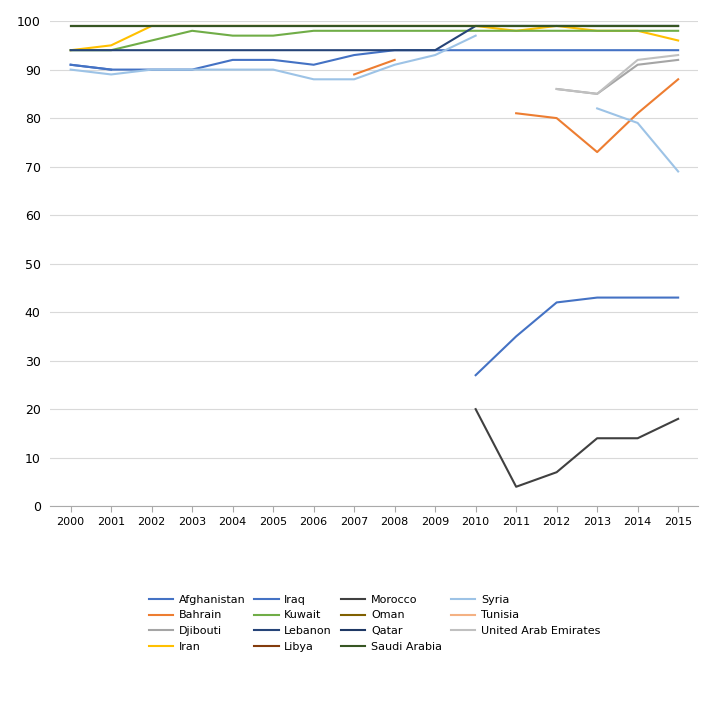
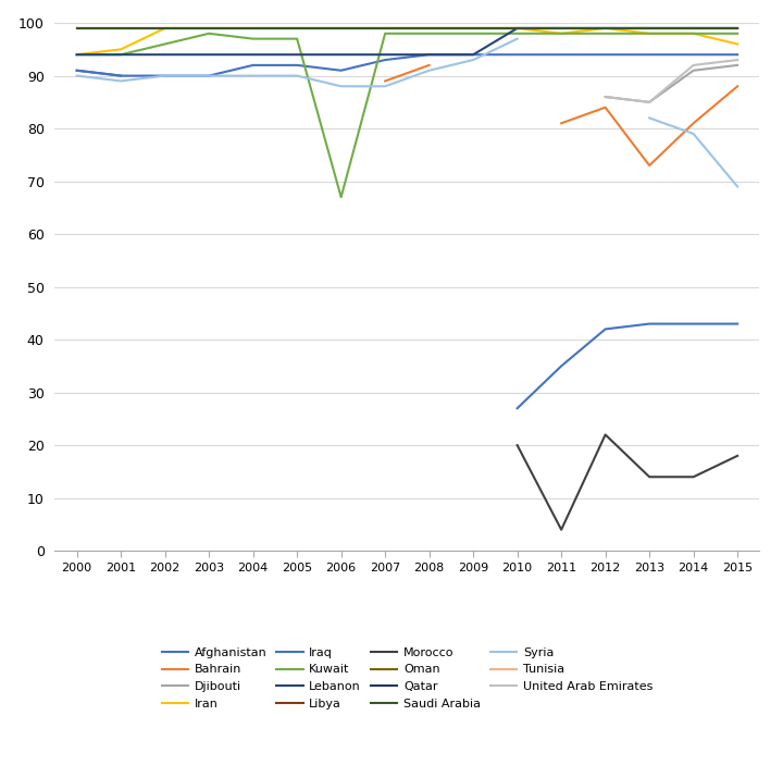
Kuwait/2006: 98 -> 67
Bahrain/2012: 80 -> 84
Morocco/2012: 7 -> 22
